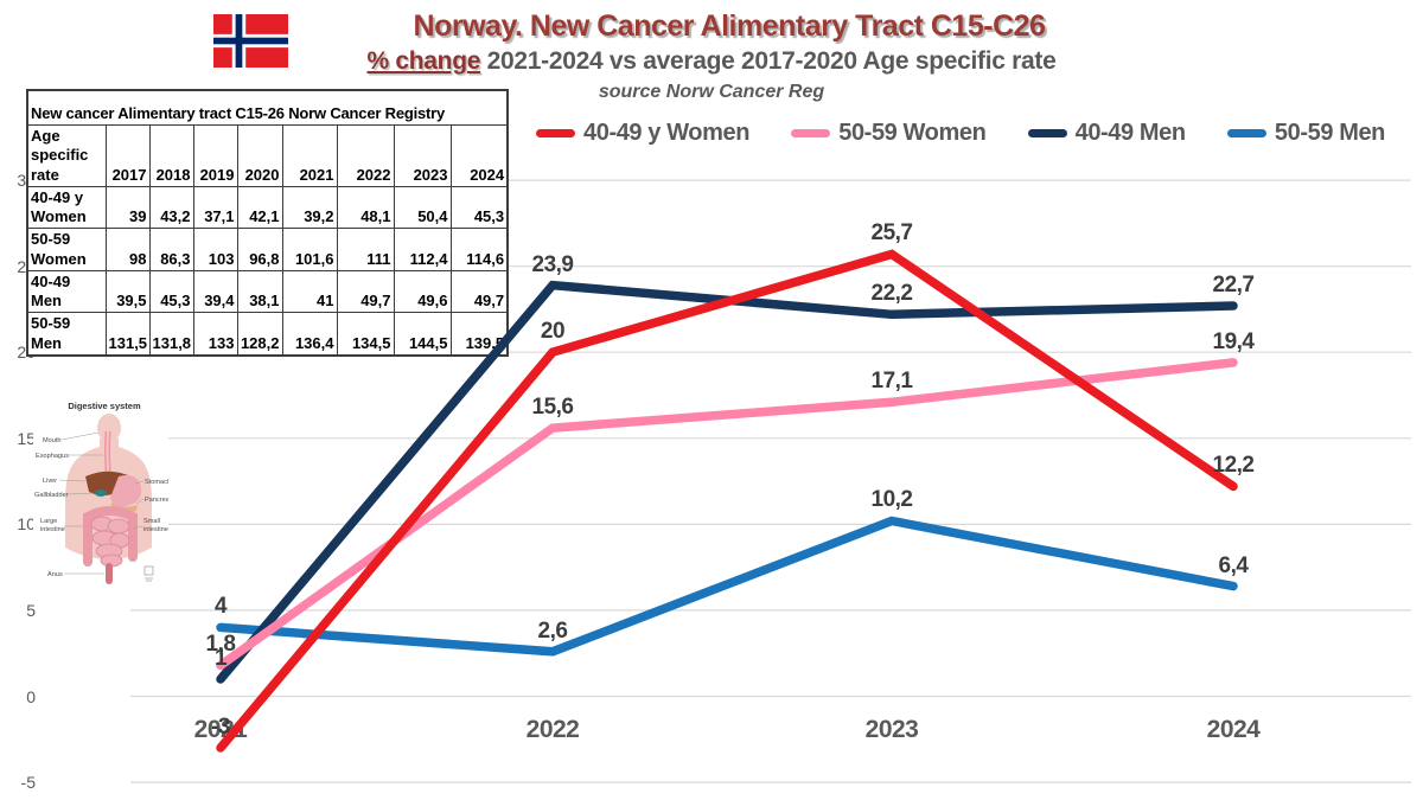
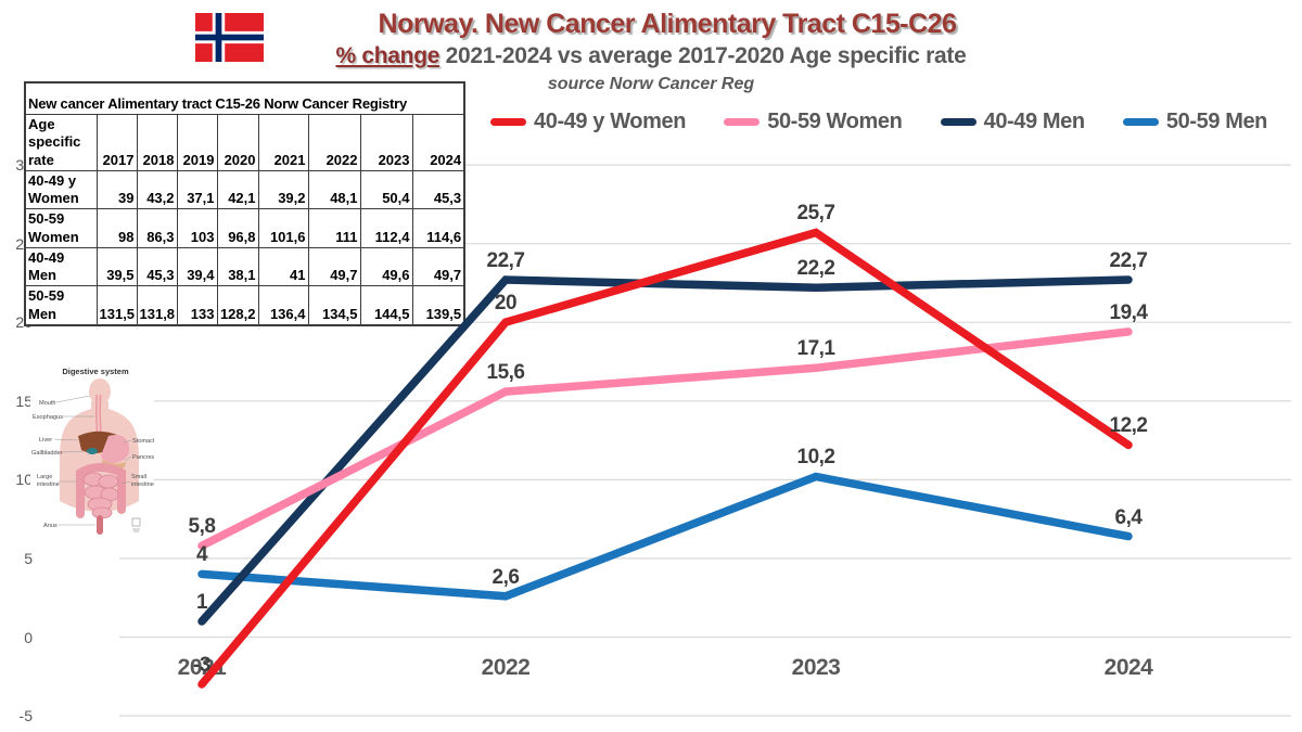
50-59 Women/2021: 1,8 -> 5,8
40-49 Men/2022: 23,9 -> 22,7
